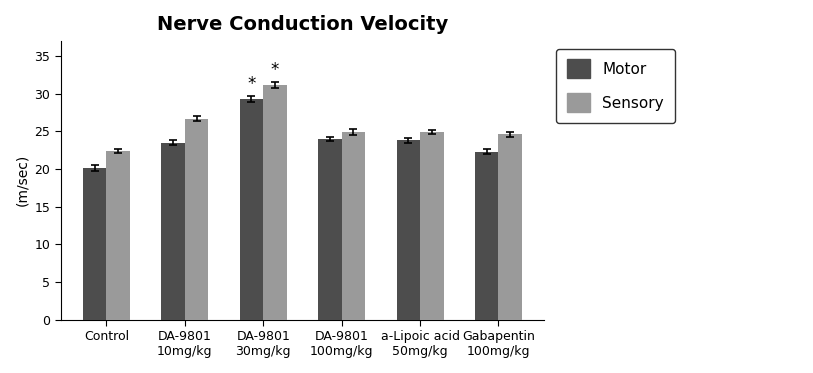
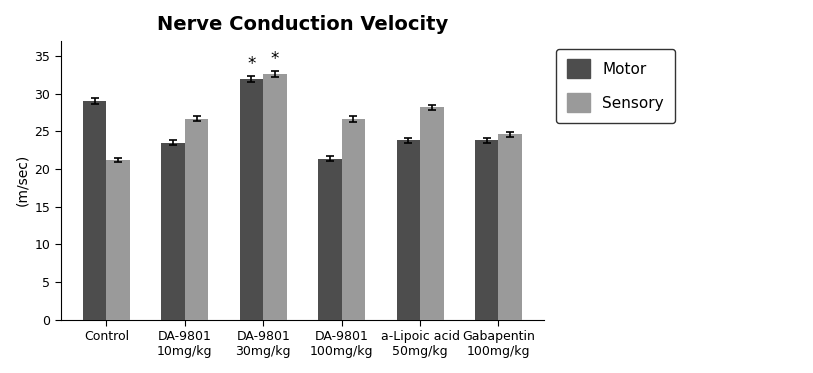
Motor/Control: 20.2 -> 29.0
Sensory/Control: 22.4 -> 21.2
Motor/DA-9801 30mg/kg: 29.3 -> 32.0
Sensory/DA-9801 30mg/kg: 31.2 -> 32.6
Motor/DA-9801 100mg/kg: 24.0 -> 21.4
Sensory/DA-9801 100mg/kg: 24.9 -> 26.6
Sensory/a-Lipoic acid 50mg/kg: 24.9 -> 28.2
Motor/Gabapentin 100mg/kg: 22.3 -> 23.8
